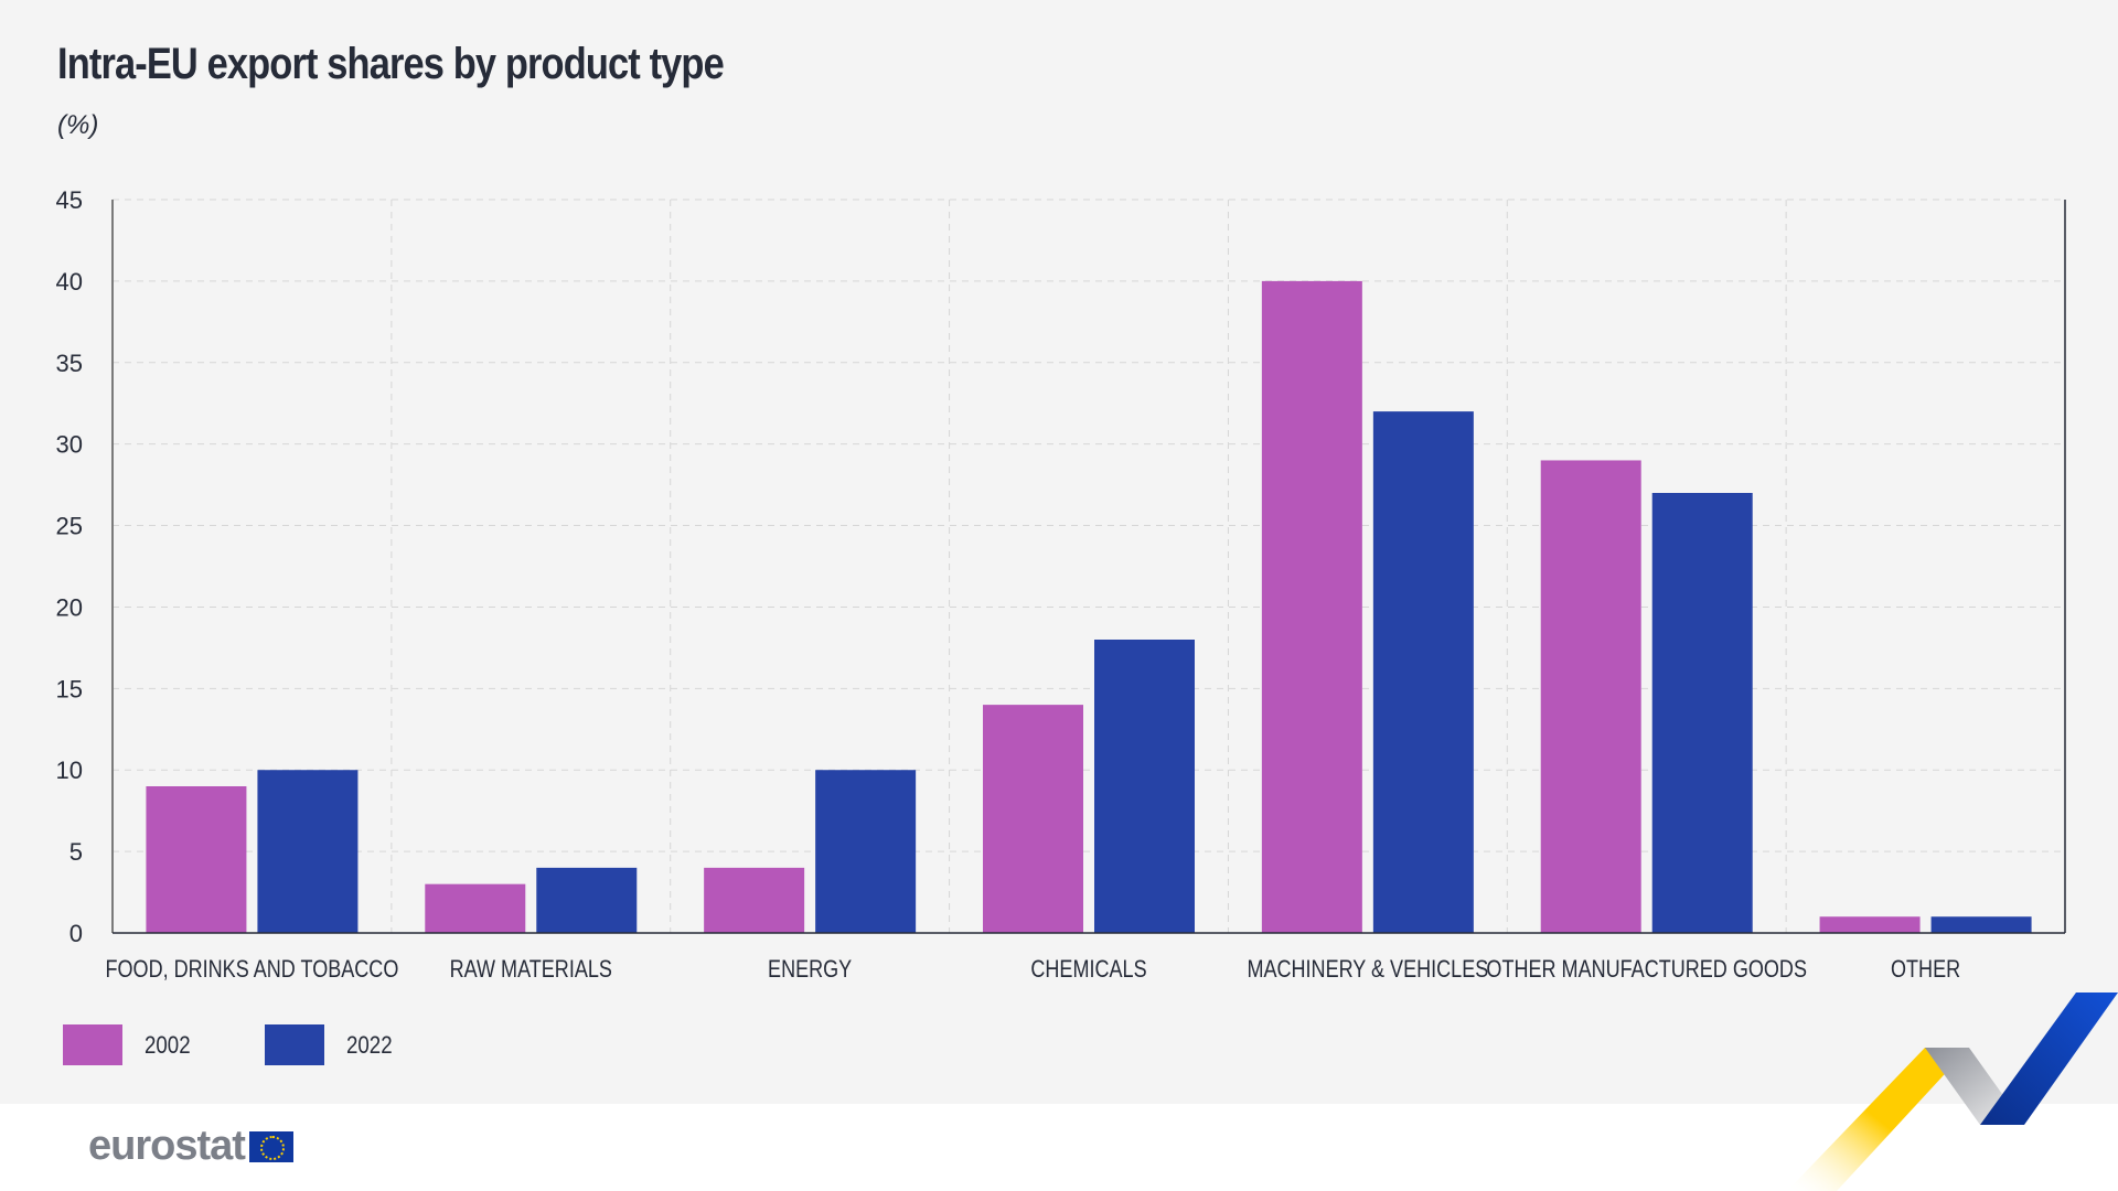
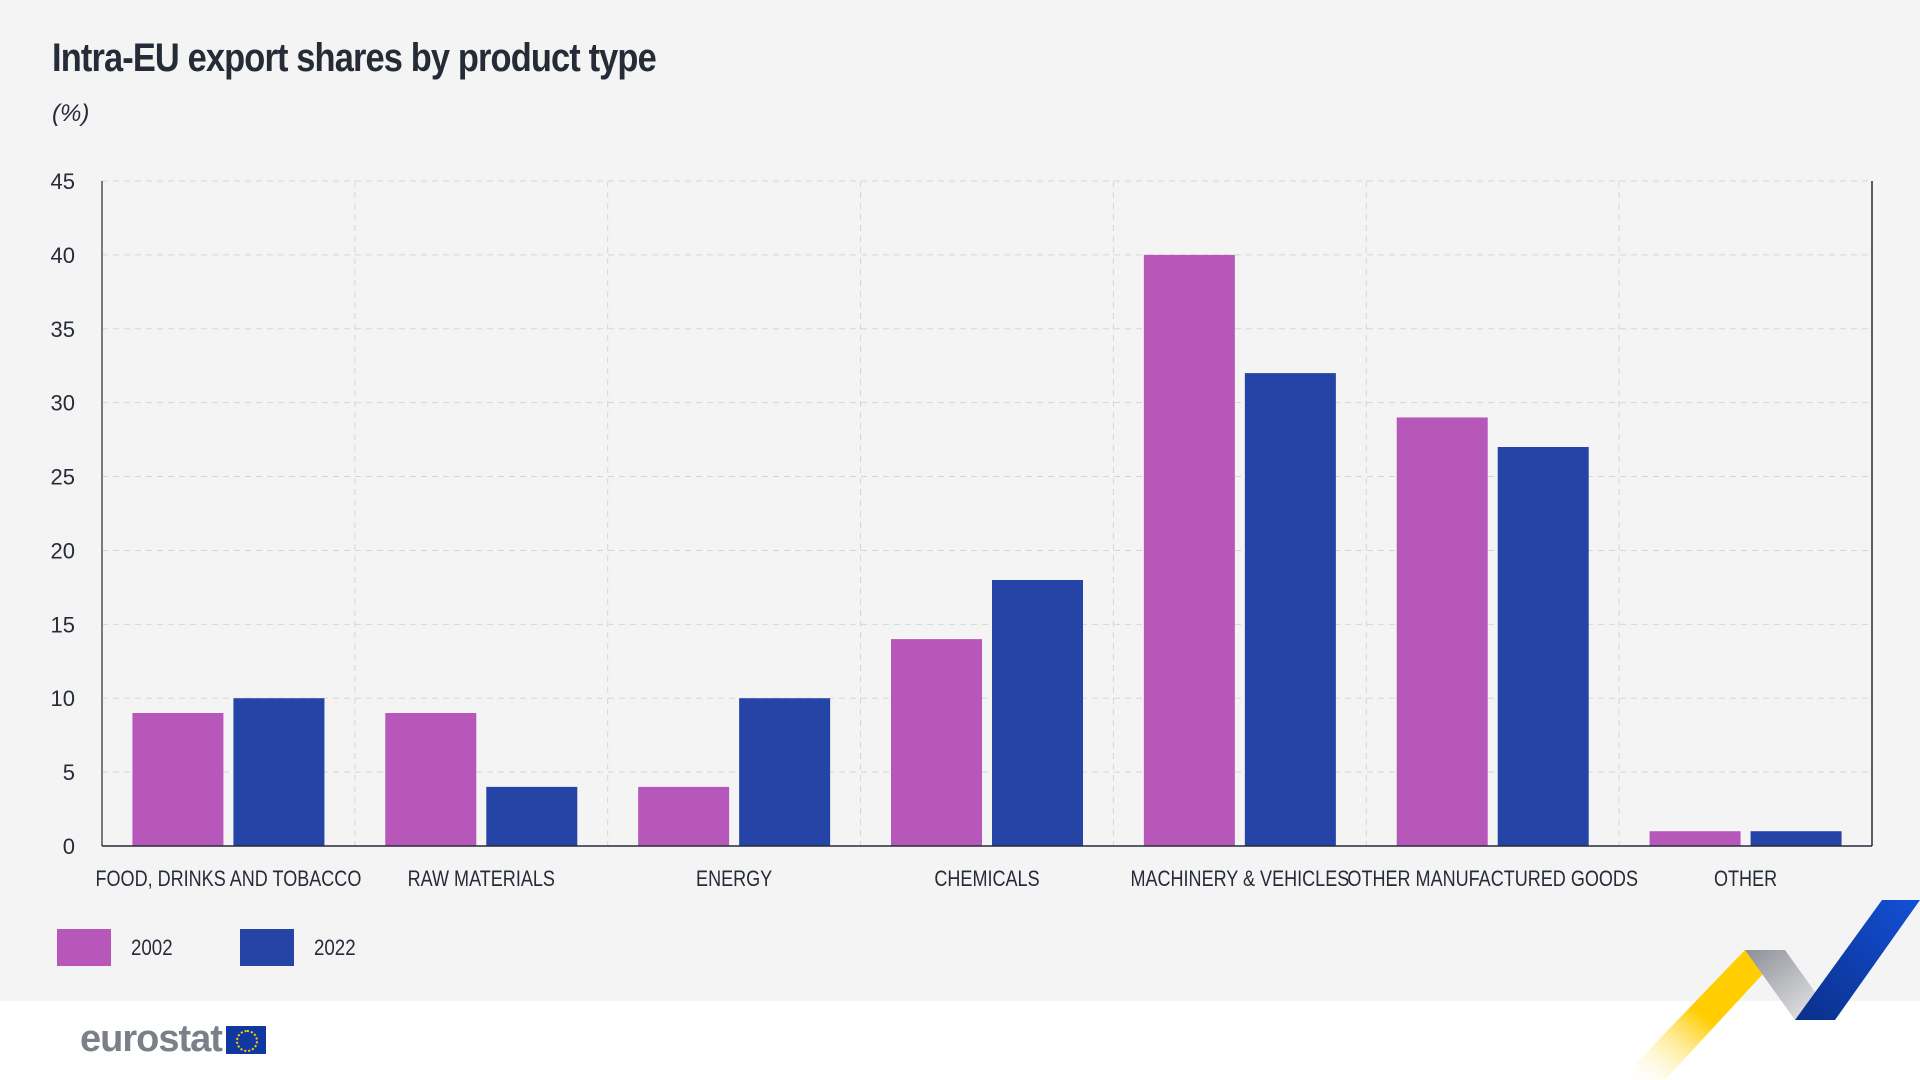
2002/RAW MATERIALS: 3 -> 9
